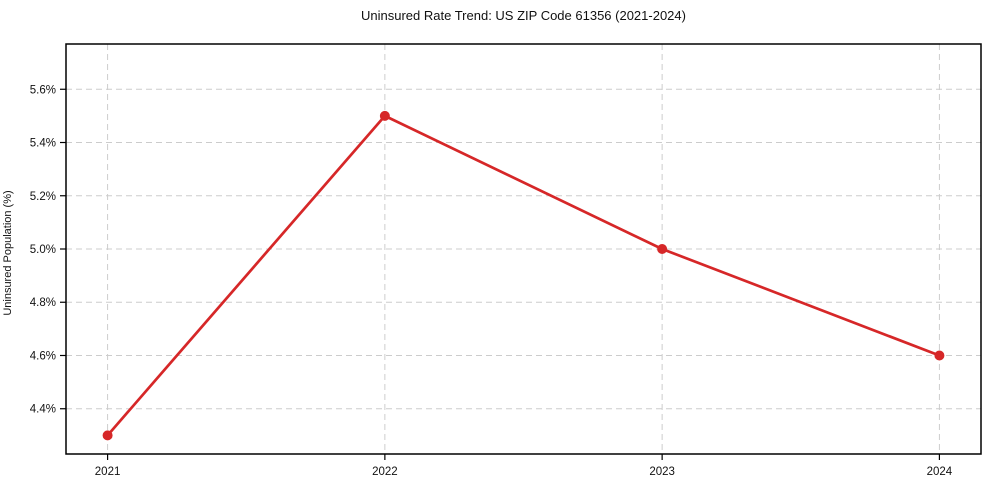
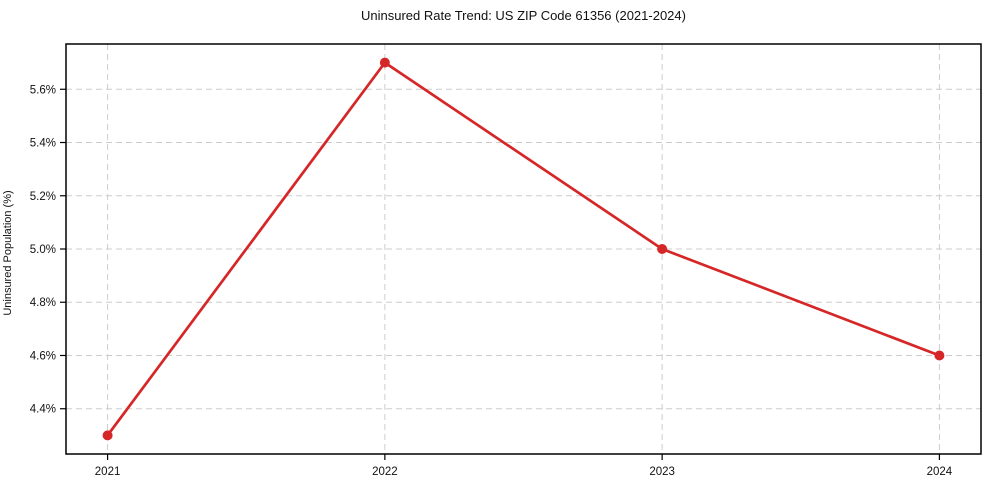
2022: 5.5% -> 5.7%
